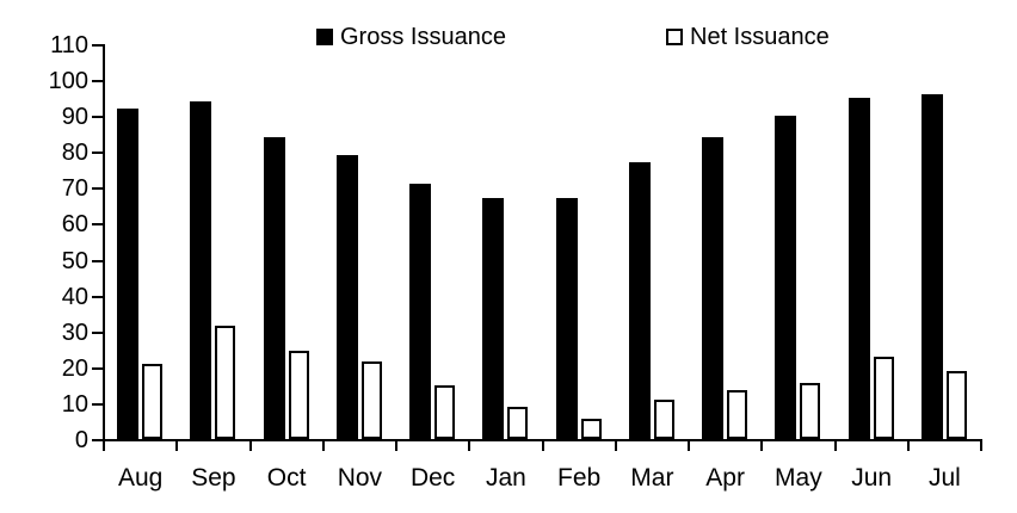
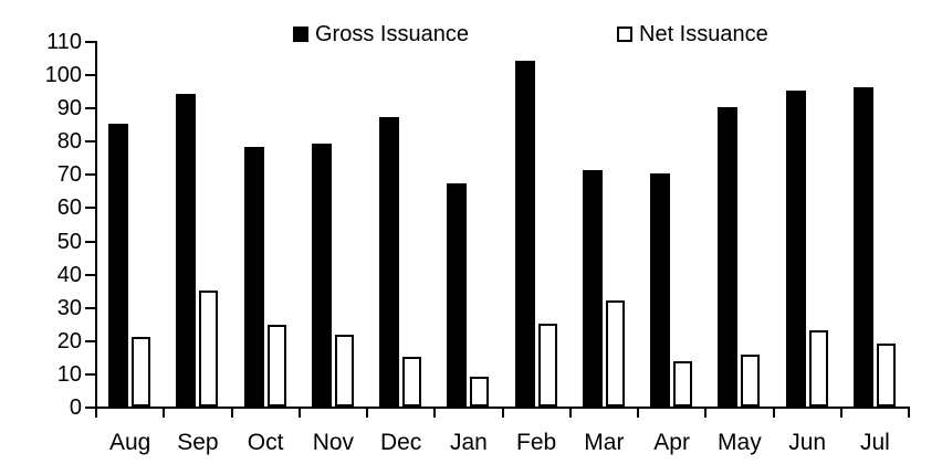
Gross Issuance/Aug: 92 -> 85
Net Issuance/Sep: 32 -> 35
Gross Issuance/Oct: 84 -> 78
Gross Issuance/Dec: 71 -> 87
Gross Issuance/Feb: 67 -> 104
Net Issuance/Feb: 6 -> 25
Gross Issuance/Mar: 77 -> 71
Net Issuance/Mar: 11 -> 32
Gross Issuance/Apr: 84 -> 70
